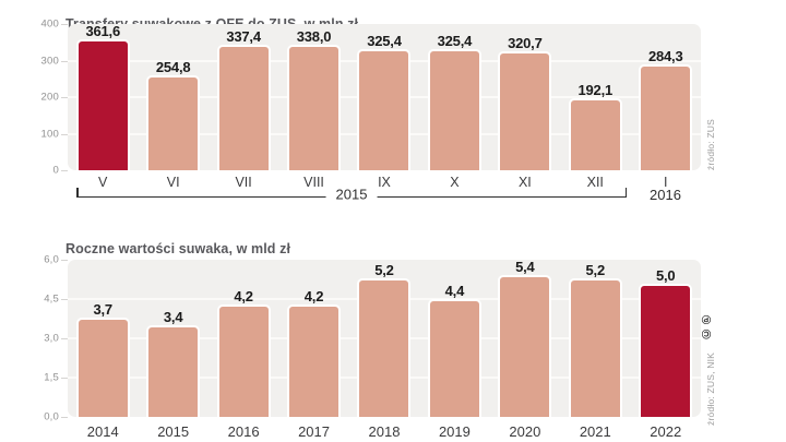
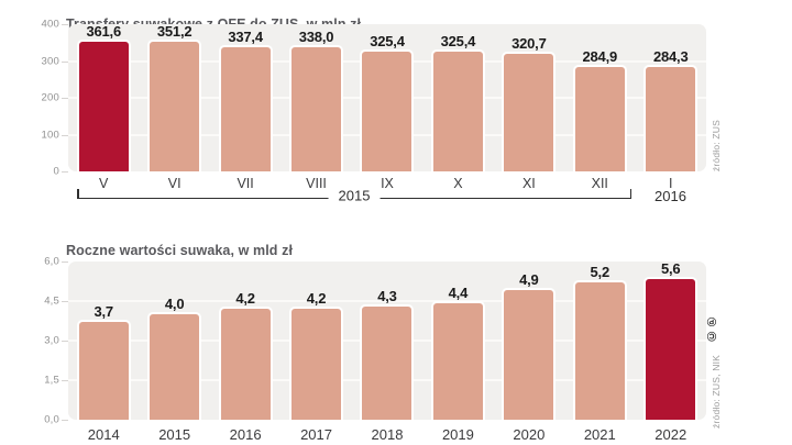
Transfery suwakowe z OFE do ZUS, w mln zł/VI: 254,8 -> 351,2
Transfery suwakowe z OFE do ZUS, w mln zł/XII: 192,1 -> 284,9
Roczne wartości suwaka, w mld zł/2015: 3,4 -> 4,0
Roczne wartości suwaka, w mld zł/2018: 5,2 -> 4,3
Roczne wartości suwaka, w mld zł/2020: 5,4 -> 4,9
Roczne wartości suwaka, w mld zł/2022: 5,0 -> 5,6
